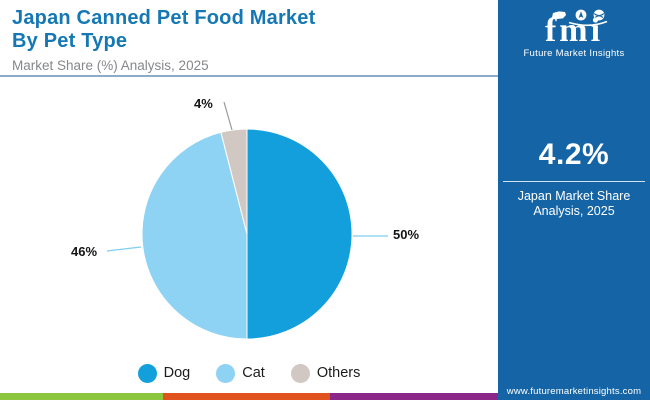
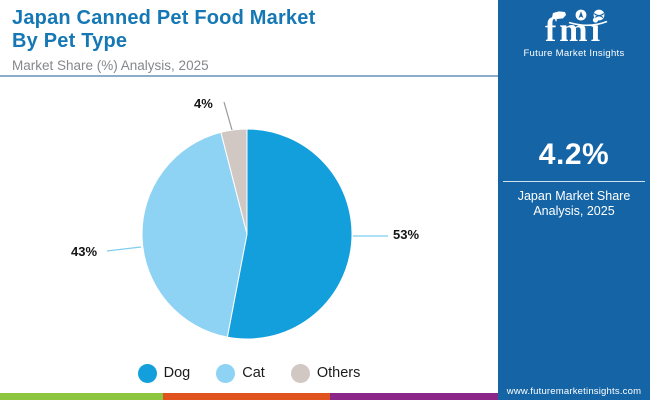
Dog: 50% -> 53%
Cat: 46% -> 43%
